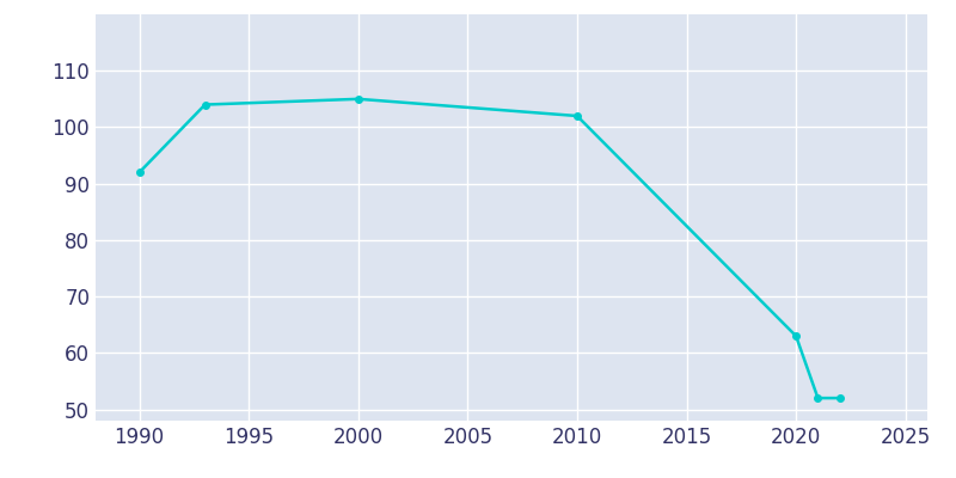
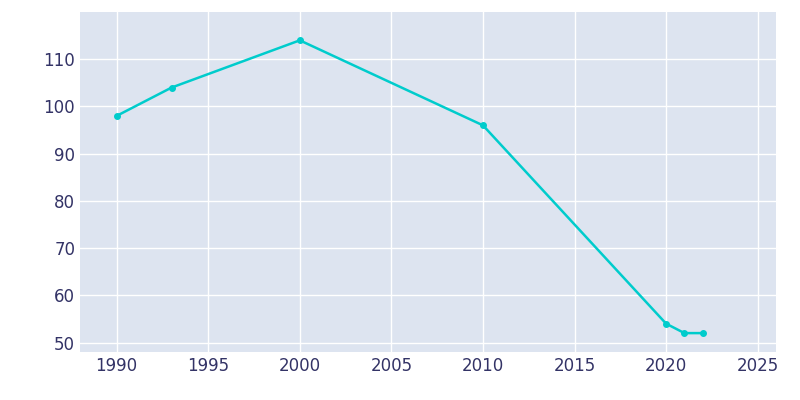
1990: 92 -> 98
2000: 105 -> 114
2010: 102 -> 96
2020: 63 -> 54
